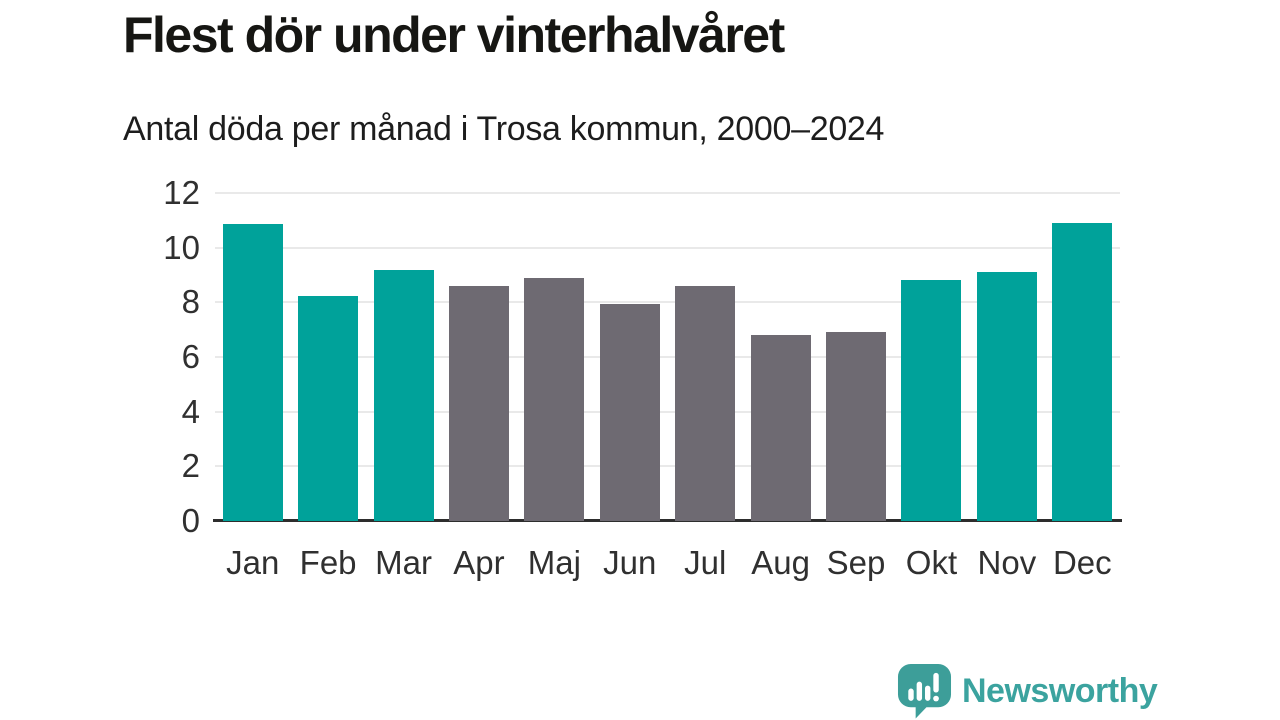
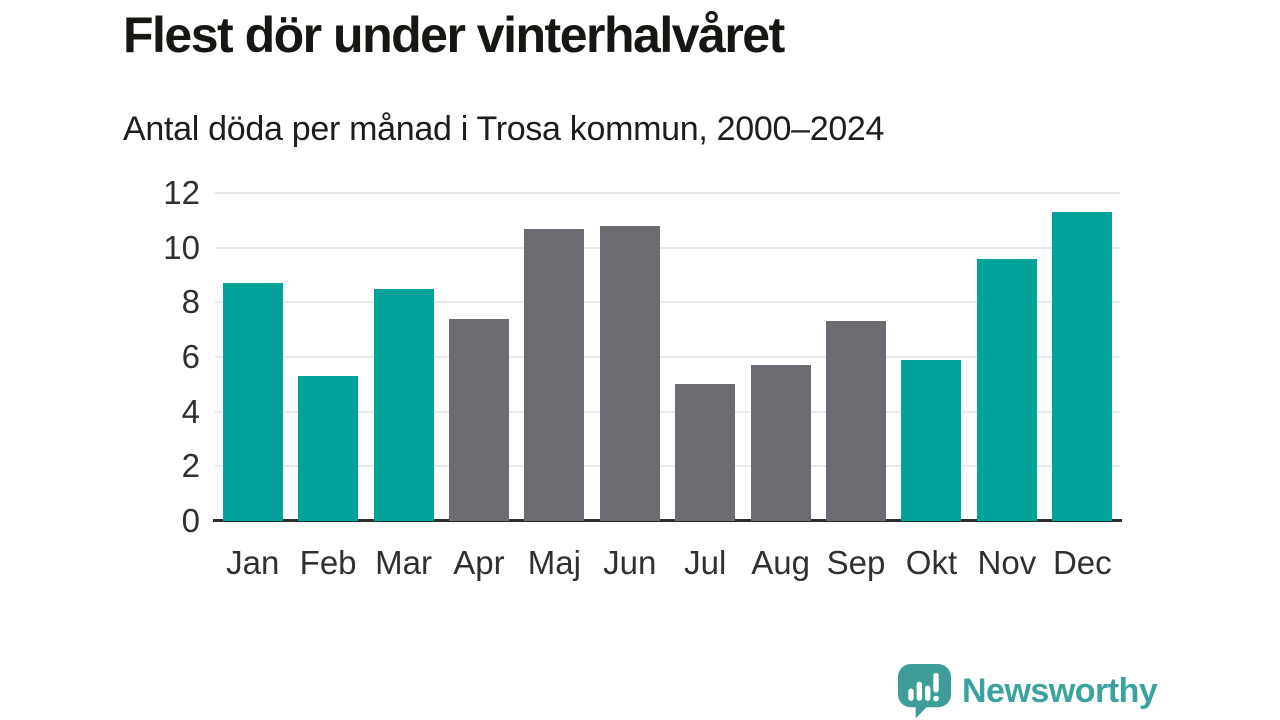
Jan: 10.8 -> 8.7
Feb: 8.2 -> 5.3
Mar: 9.2 -> 8.5
Apr: 8.6 -> 7.4
Maj: 8.9 -> 10.7
Jun: 8.0 -> 10.8
Jul: 8.6 -> 5.0
Aug: 6.8 -> 5.7
Sep: 6.9 -> 7.3
Okt: 8.8 -> 5.9
Nov: 9.1 -> 9.6
Dec: 10.9 -> 11.3
